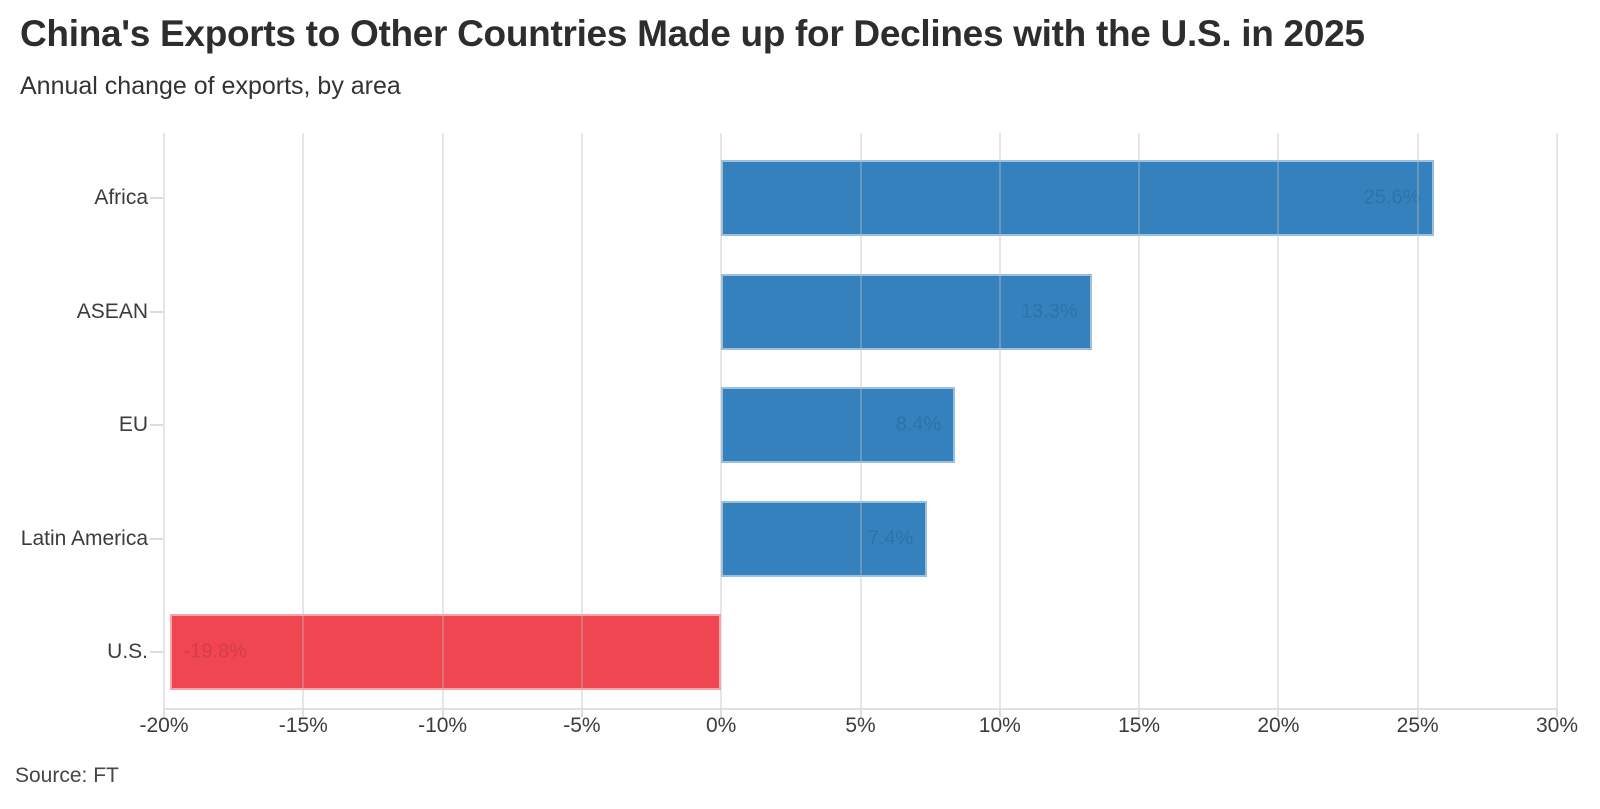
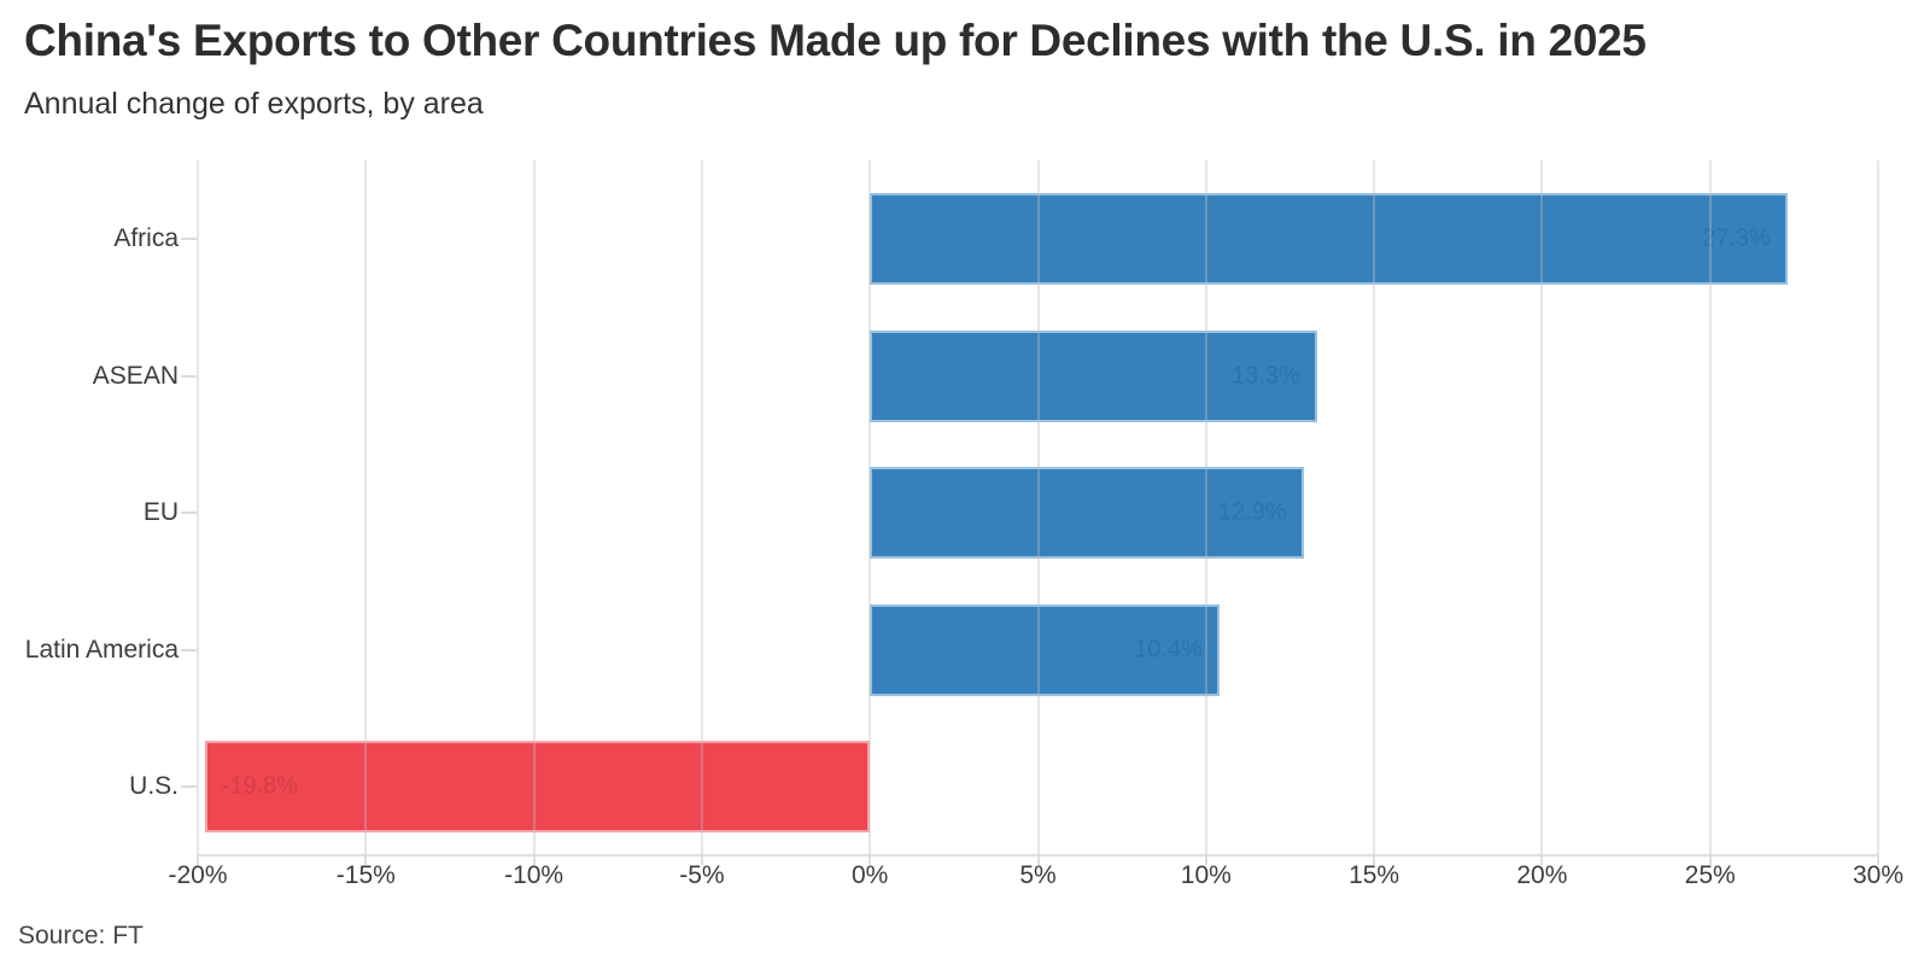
Africa: 25.6% -> 27.3%
EU: 8.4% -> 12.9%
Latin America: 7.4% -> 10.4%
